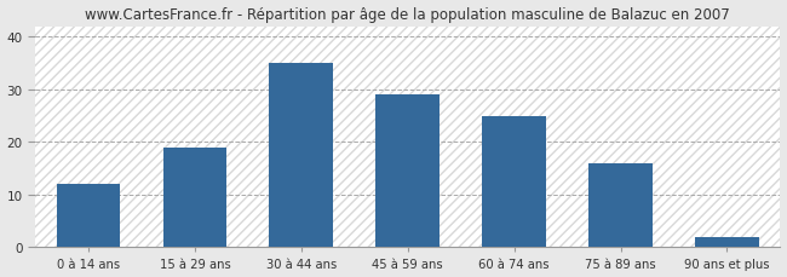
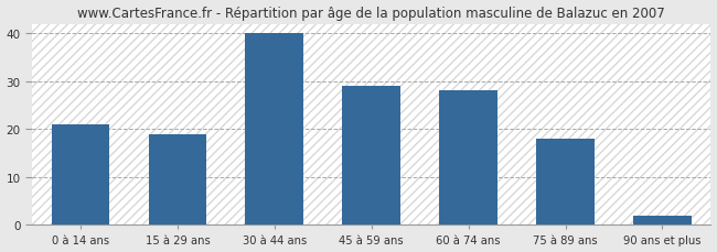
0 à 14 ans: 12 -> 21
30 à 44 ans: 35 -> 40
60 à 74 ans: 25 -> 28
75 à 89 ans: 16 -> 18
